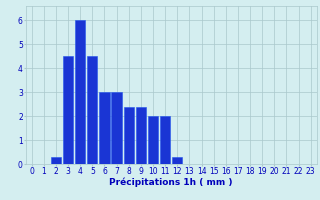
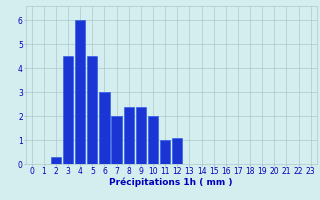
7: 3.0 -> 2.0
11: 2.0 -> 1.0
12: 0.3 -> 1.1
